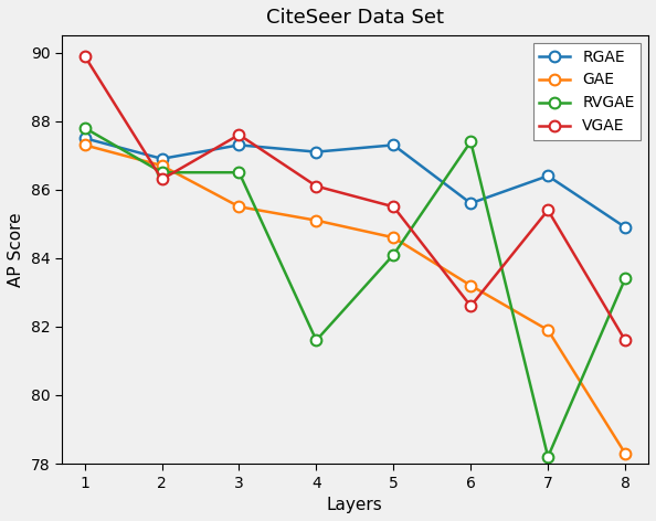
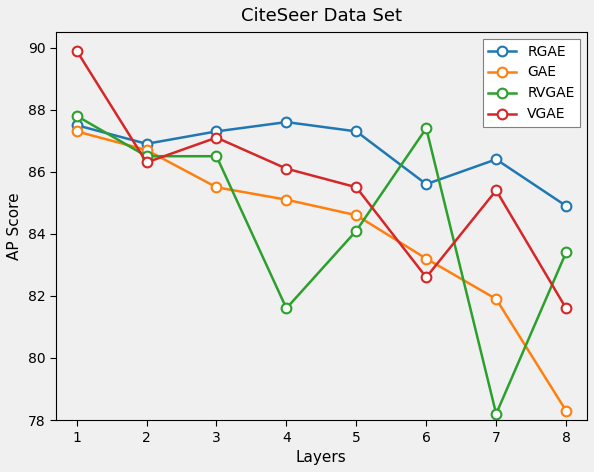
VGAE/3: 87.6 -> 87.1
RGAE/4: 87.1 -> 87.6
